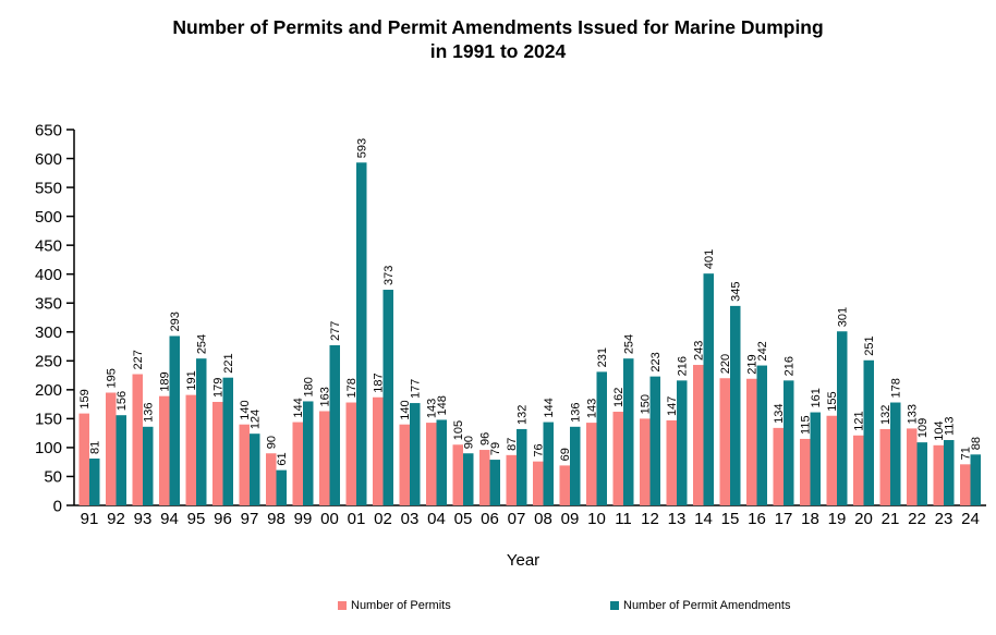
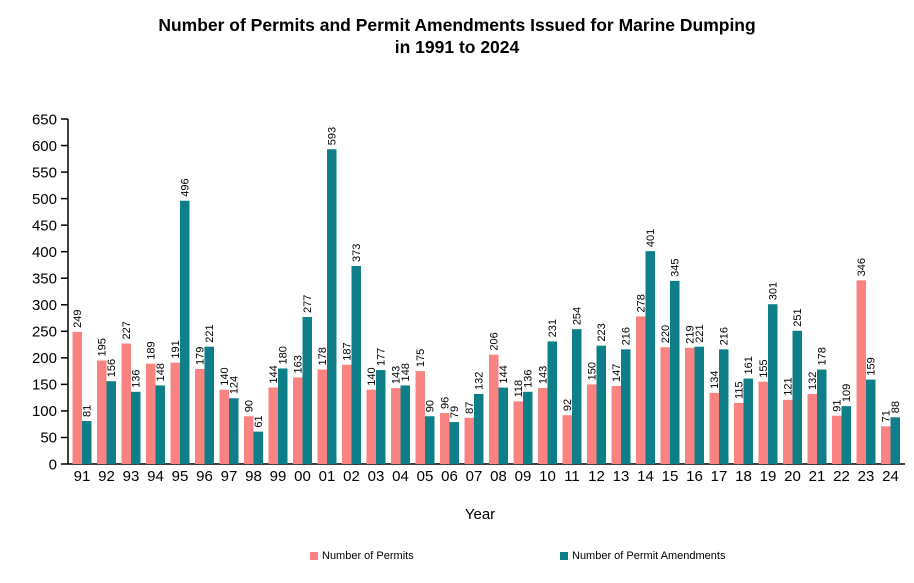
Number of Permits/91: 159 -> 249
Number of Permit Amendments/94: 293 -> 148
Number of Permit Amendments/95: 254 -> 496
Number of Permits/05: 105 -> 175
Number of Permits/08: 76 -> 206
Number of Permits/09: 69 -> 118
Number of Permits/11: 162 -> 92
Number of Permits/14: 243 -> 278
Number of Permit Amendments/16: 242 -> 221
Number of Permits/22: 133 -> 91
Number of Permits/23: 104 -> 346
Number of Permit Amendments/23: 113 -> 159
